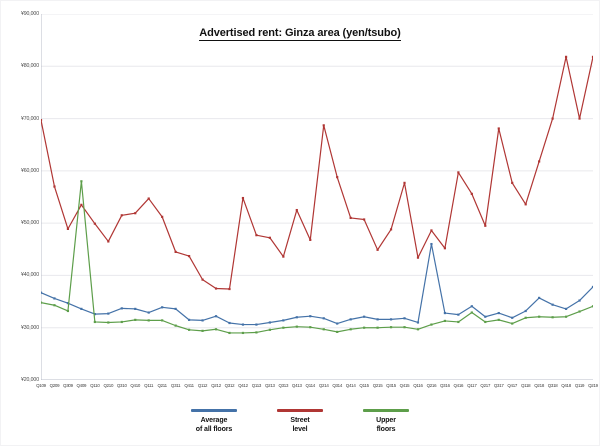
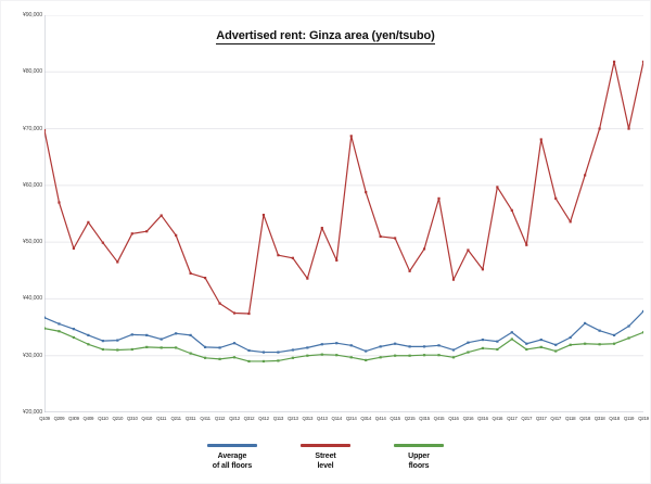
Upper floors/Q4 09: ¥58000 -> ¥32000
Average of all floors/Q2 16: ¥46000 -> ¥32000
